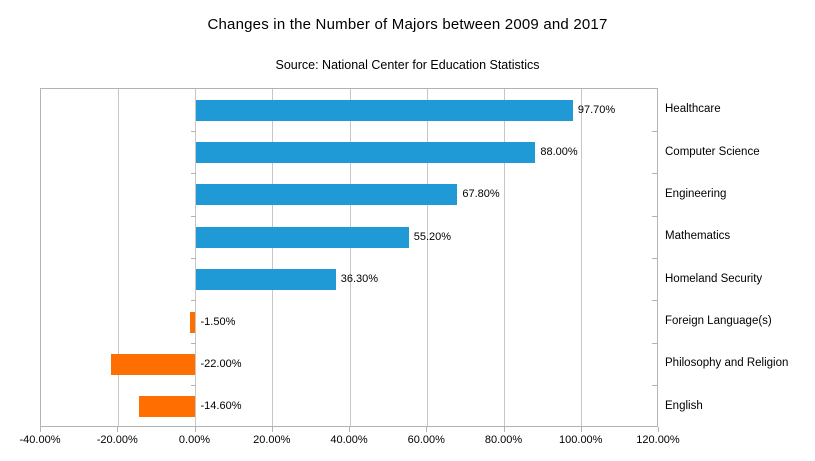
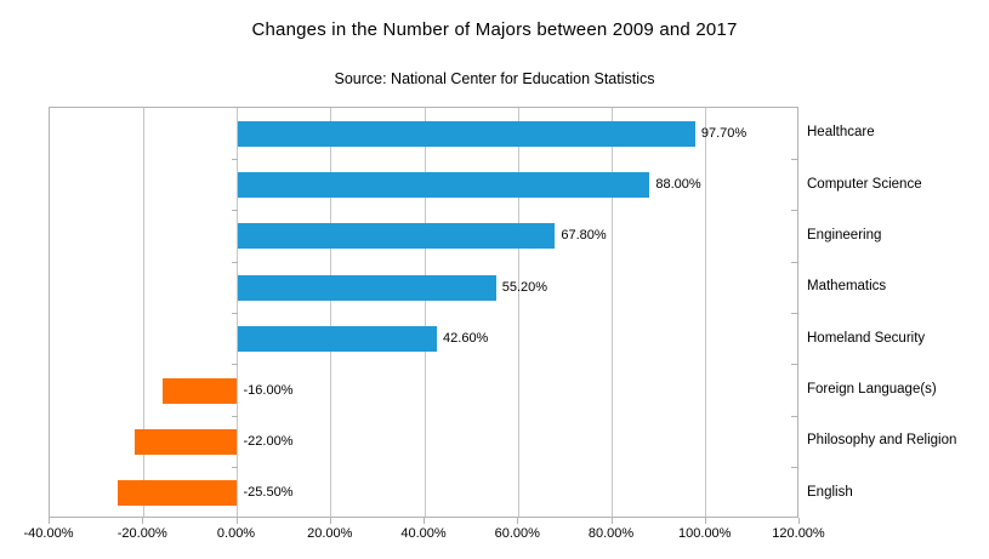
Homeland Security: 36.30% -> 42.60%
Foreign Language(s): -1.50% -> -16.00%
English: -14.60% -> -25.50%
